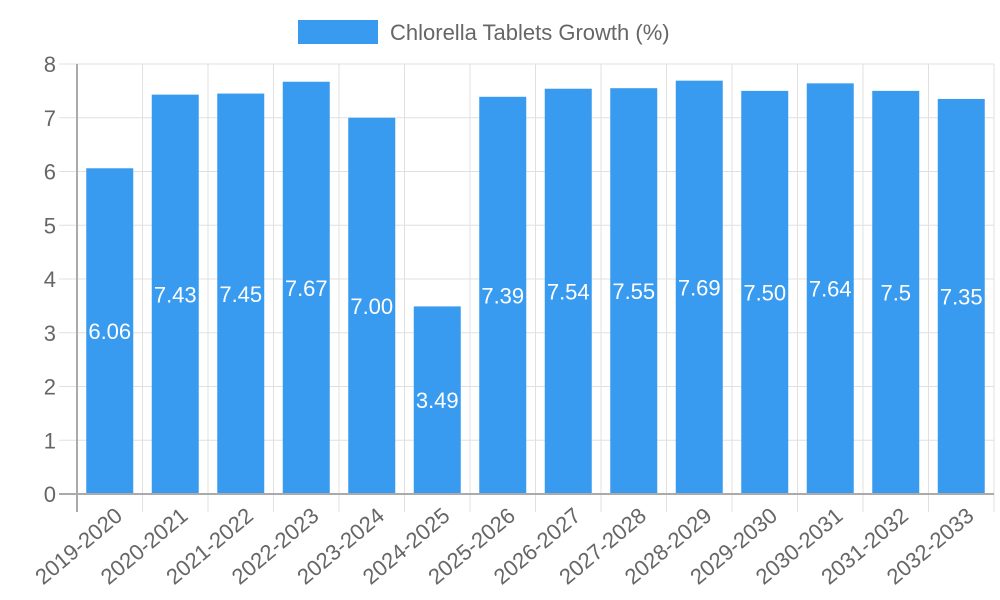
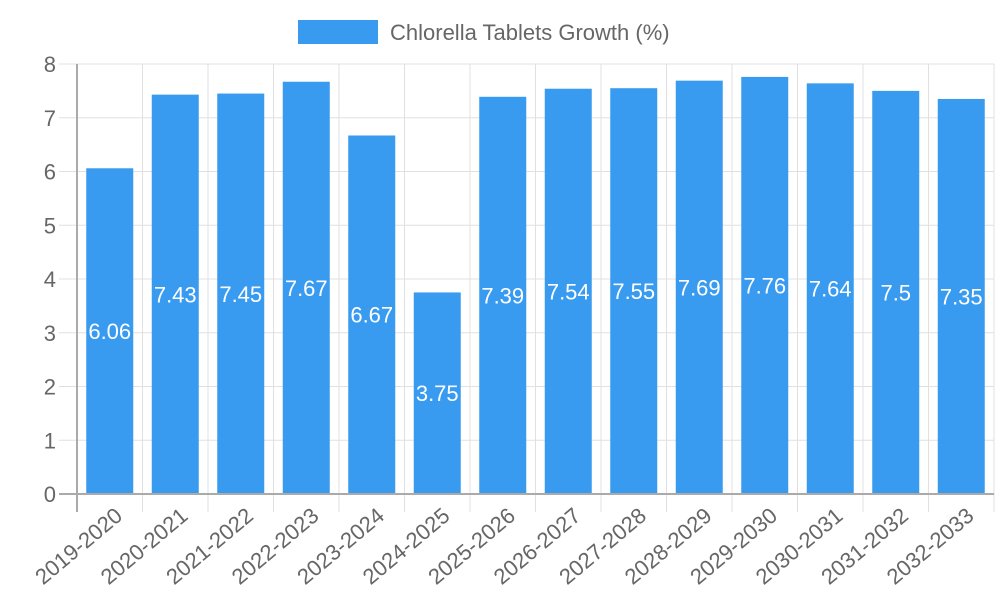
2023-2024: 7.00 -> 6.67
2024-2025: 3.49 -> 3.75
2029-2030: 7.50 -> 7.76
